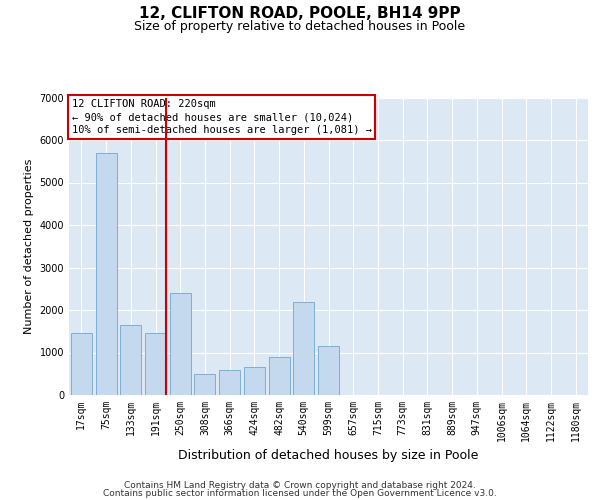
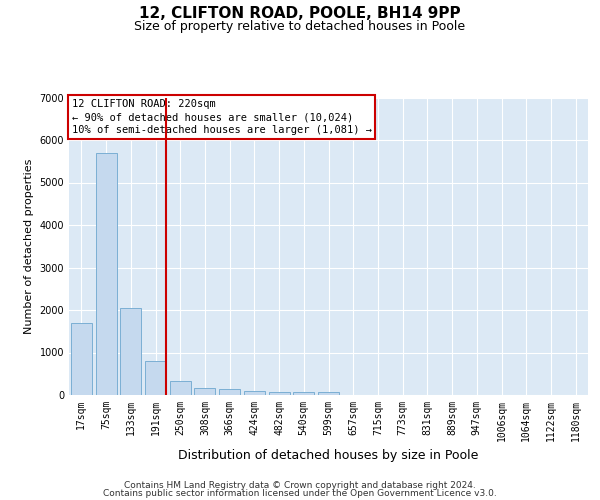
17sqm: 1450 -> 1700
133sqm: 1650 -> 2050
191sqm: 1450 -> 800
250sqm: 2400 -> 320
308sqm: 500 -> 180
366sqm: 600 -> 130
424sqm: 650 -> 100
482sqm: 900 -> 80
540sqm: 2200 -> 70
599sqm: 1150 -> 60
